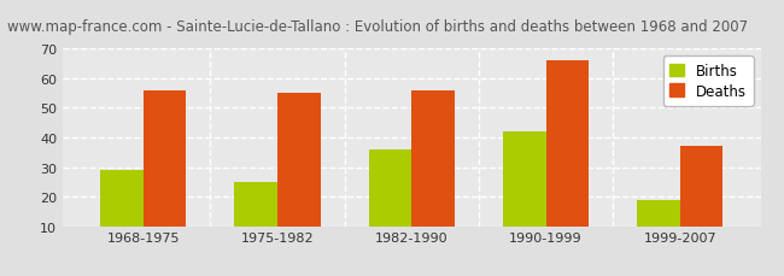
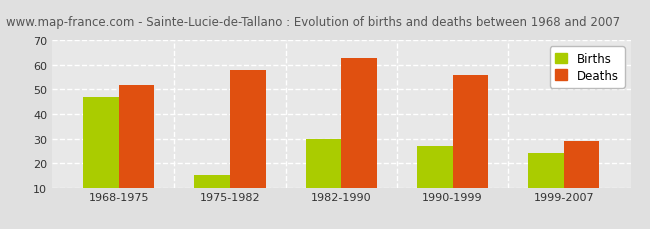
Births/1968-1975: 29 -> 47
Deaths/1968-1975: 56 -> 52
Births/1975-1982: 25 -> 15
Deaths/1975-1982: 55 -> 58
Births/1982-1990: 36 -> 30
Deaths/1982-1990: 56 -> 63
Births/1990-1999: 42 -> 27
Deaths/1990-1999: 66 -> 56
Births/1999-2007: 19 -> 24
Deaths/1999-2007: 37 -> 29
